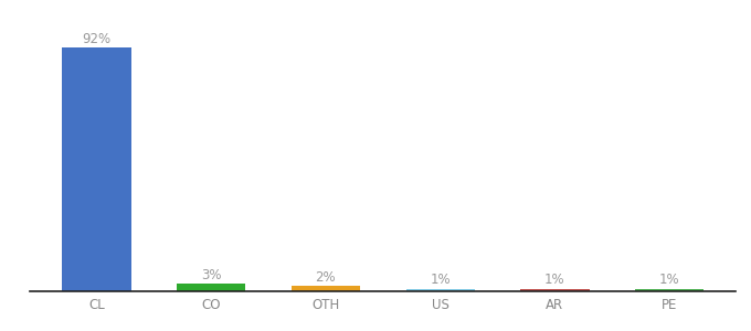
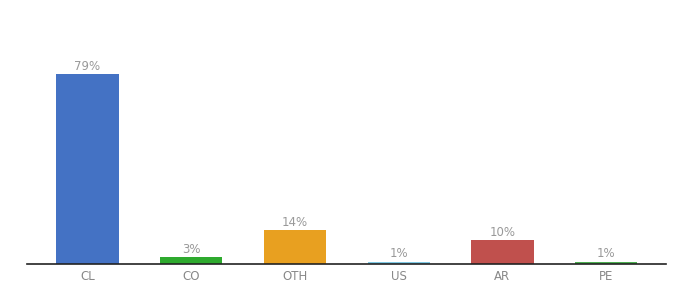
CL: 92% -> 79%
OTH: 2% -> 14%
AR: 1% -> 10%
